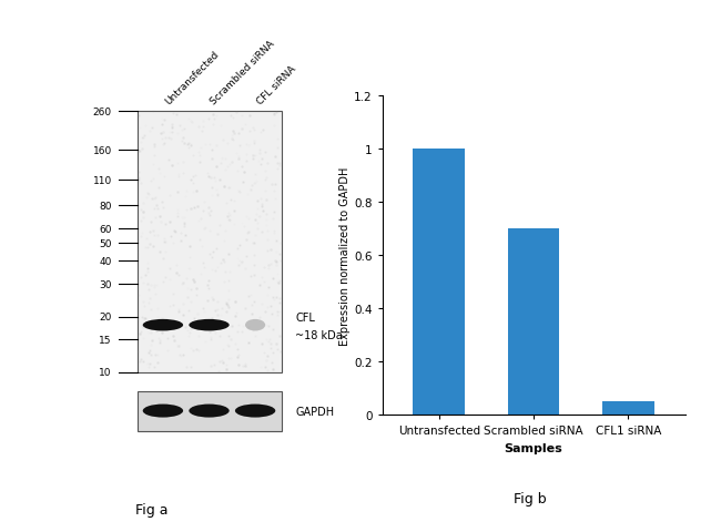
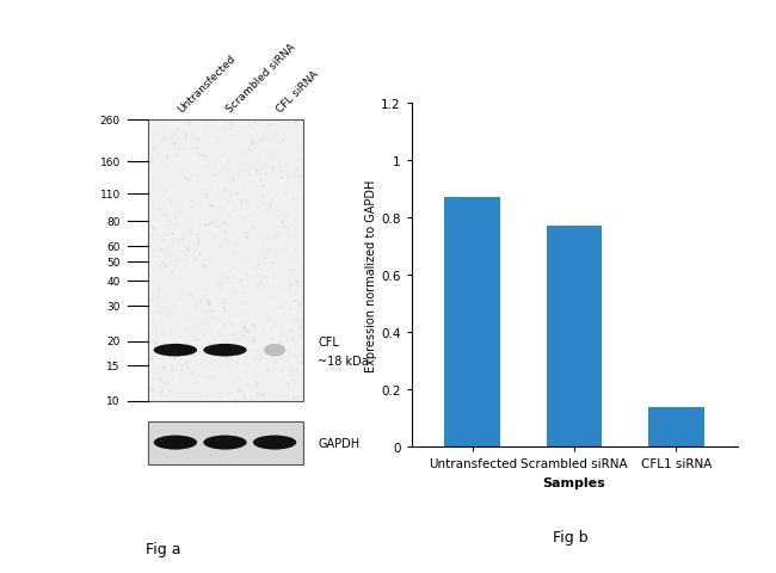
Untransfected: 1.00 -> 0.87
Scrambled siRNA: 0.70 -> 0.77
CFL1 siRNA: 0.05 -> 0.14
